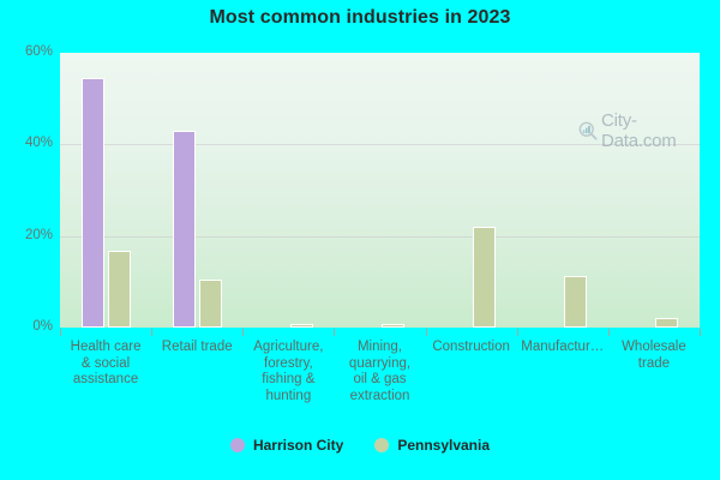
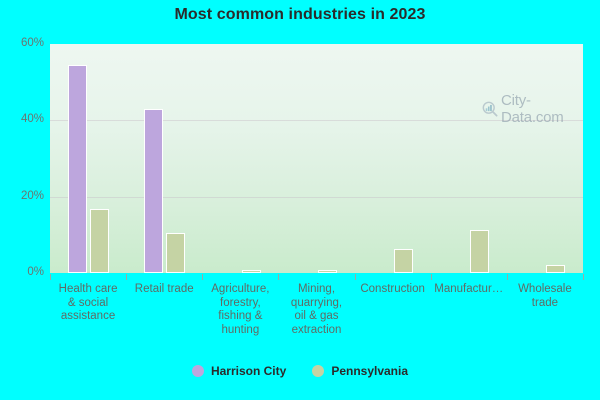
Pennsylvania/Construction: 22% -> 6%
